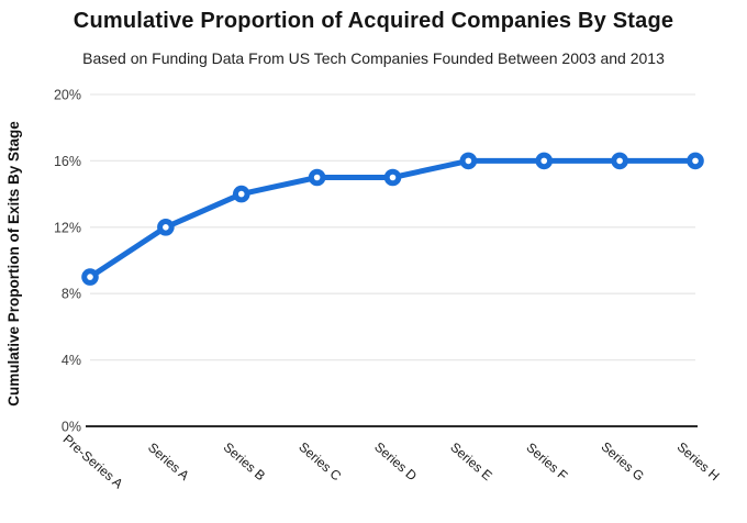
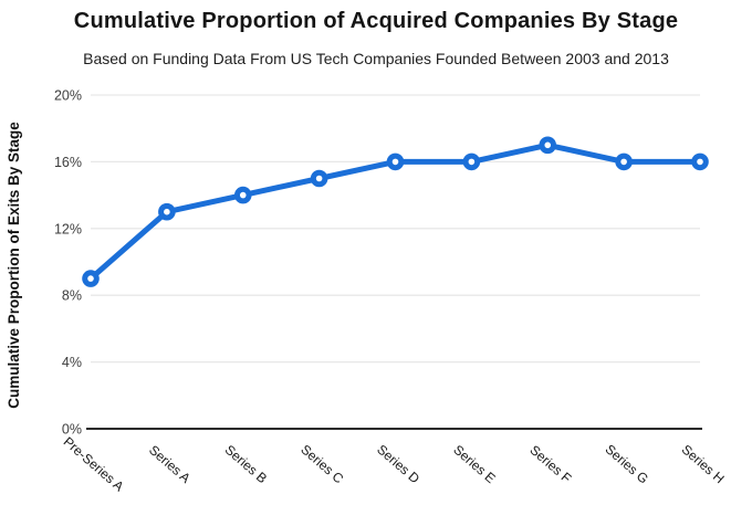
Series A: 12% -> 13%
Series D: 15% -> 16%
Series F: 16% -> 17%
